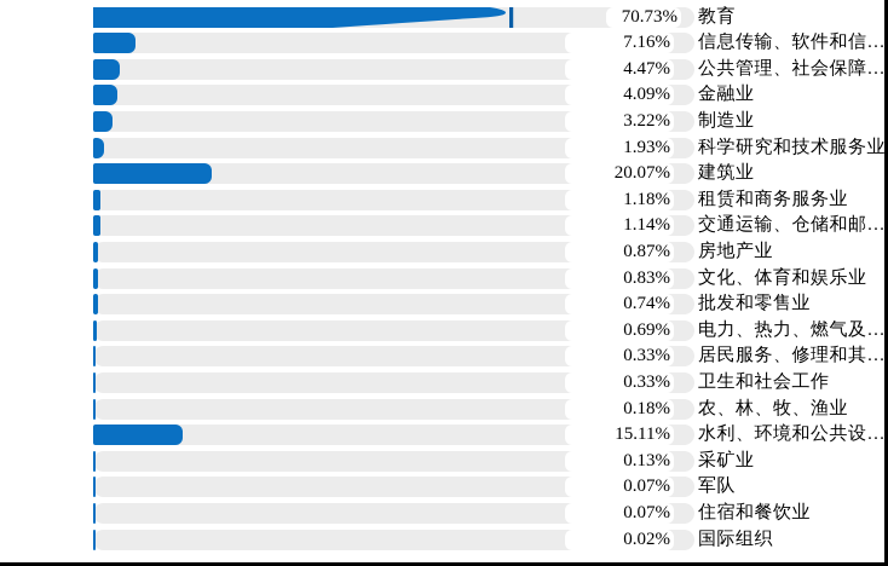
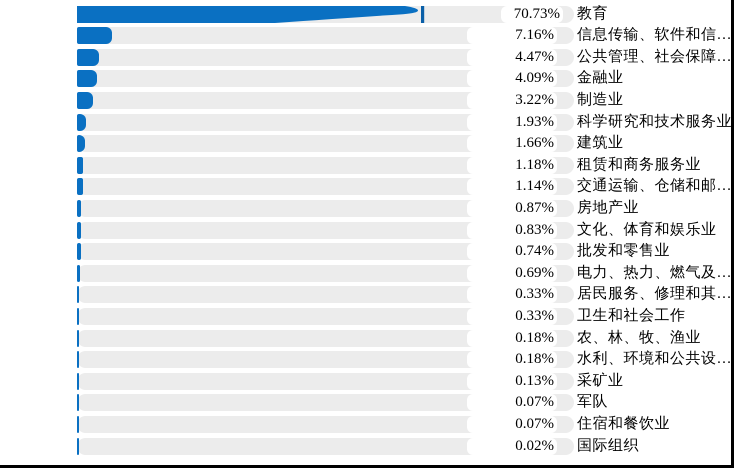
建筑业: 20.07% -> 1.66%
水利、环境和公共设…: 15.11% -> 0.18%
